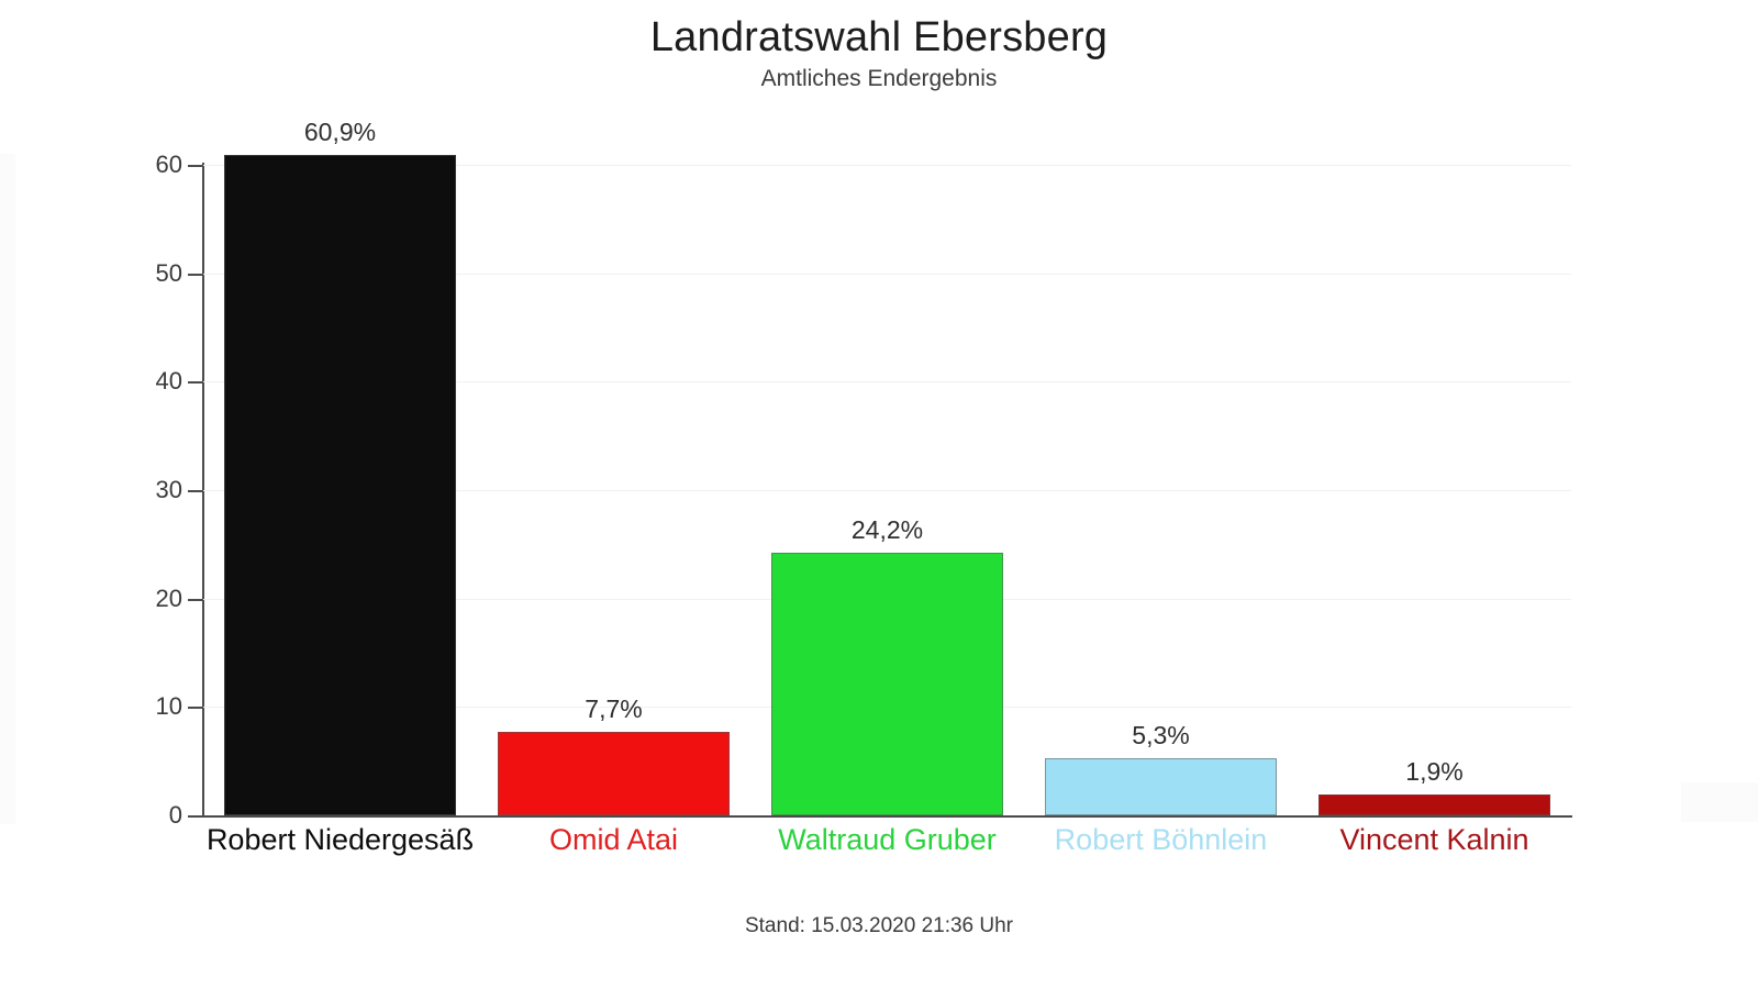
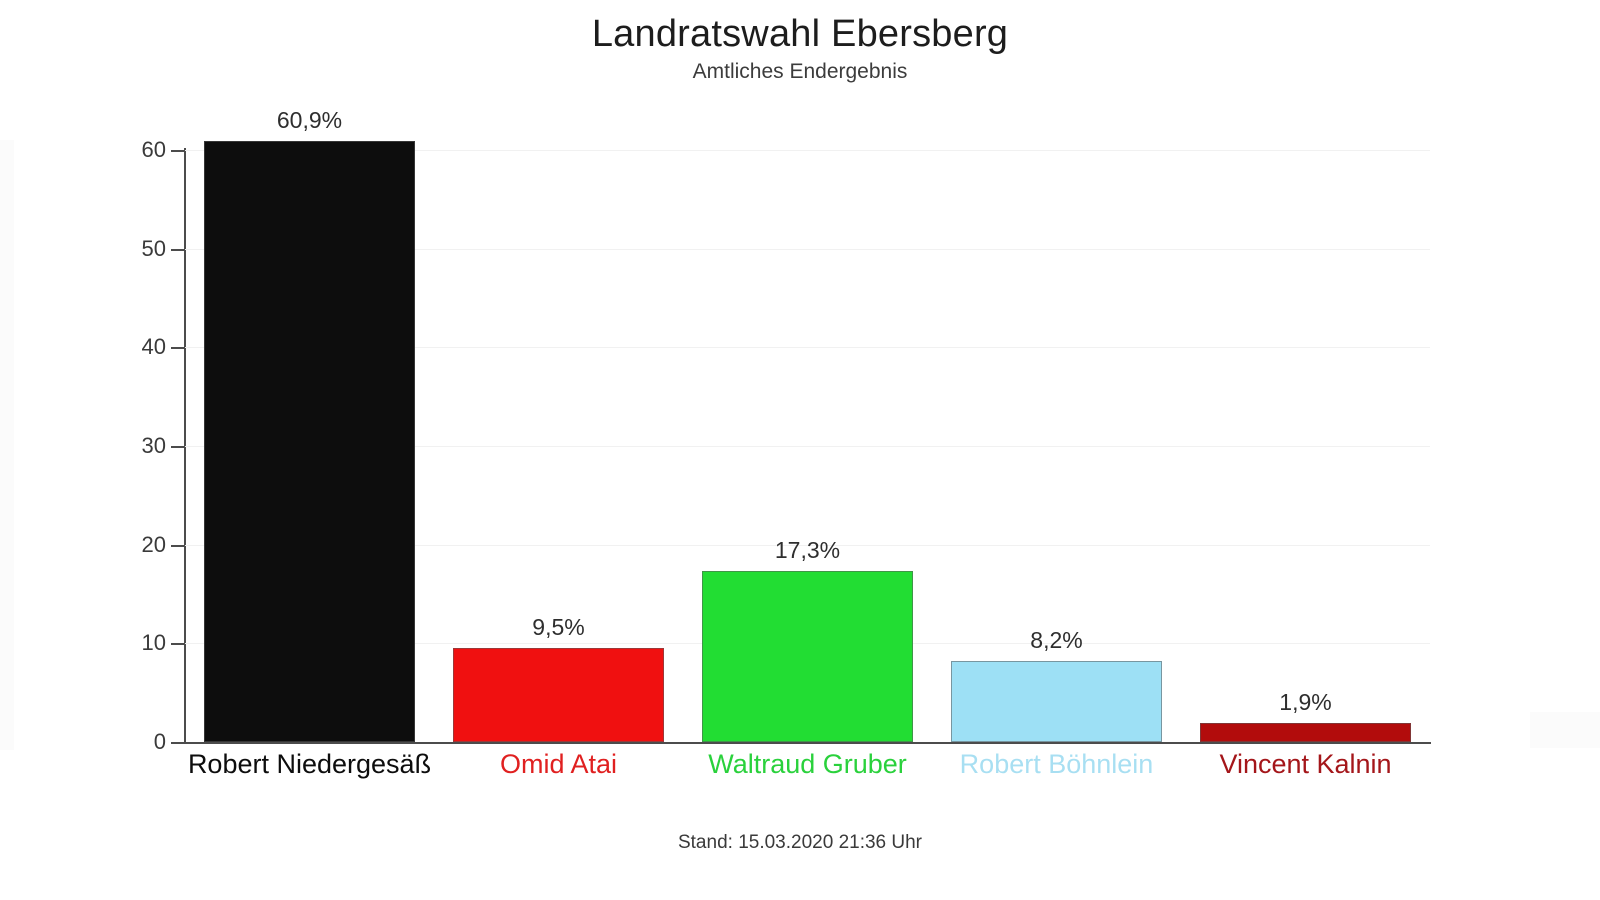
Omid Atai: 7,7% -> 9,5%
Waltraud Gruber: 24,2% -> 17,3%
Robert Böhnlein: 5,3% -> 8,2%
